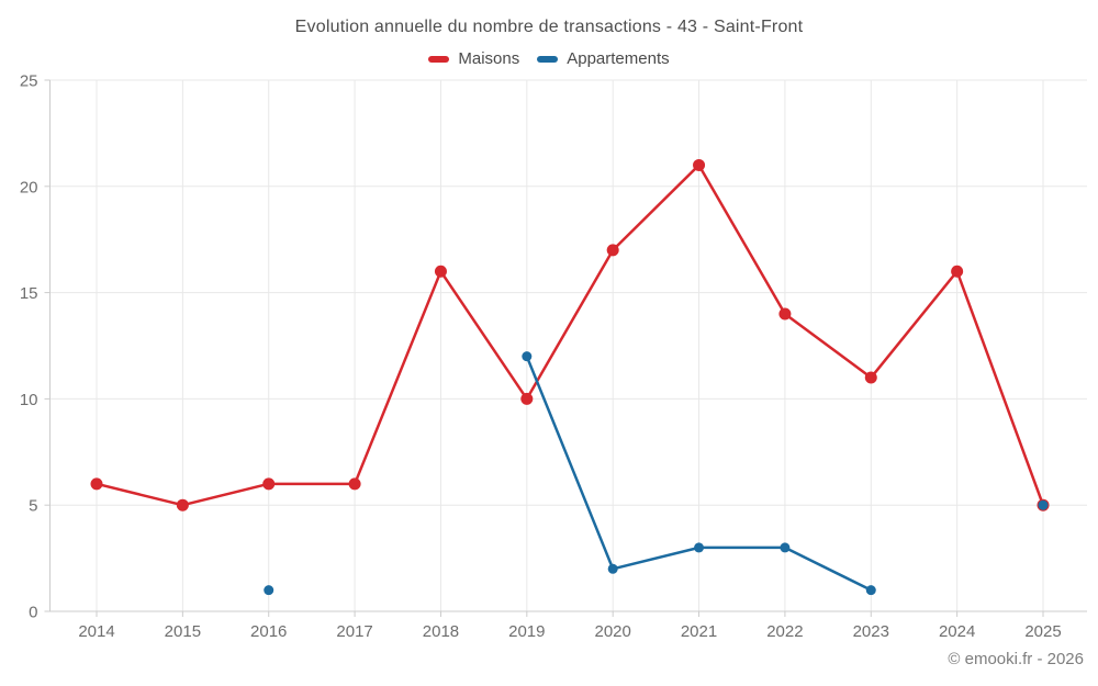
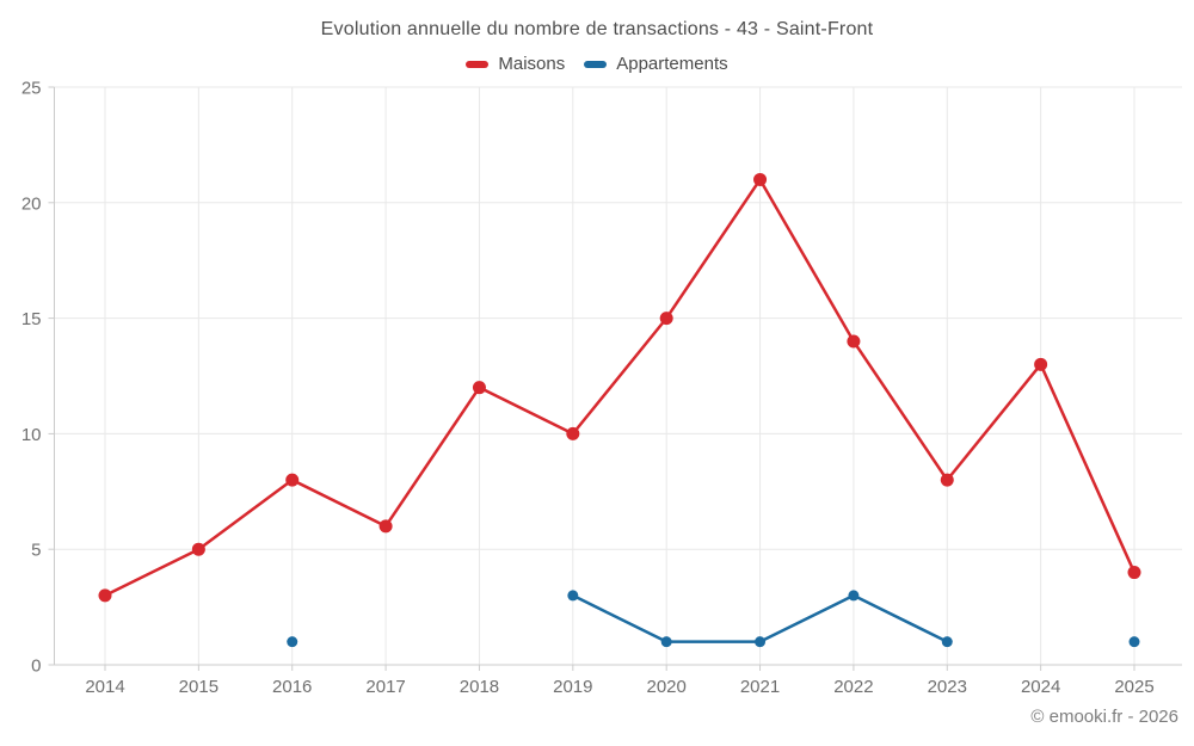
Maisons/2014: 6 -> 3
Maisons/2016: 6 -> 8
Maisons/2018: 16 -> 12
Appartements/2019: 12 -> 3
Maisons/2020: 17 -> 15
Appartements/2020: 2 -> 1
Appartements/2021: 3 -> 1
Maisons/2023: 11 -> 8
Maisons/2024: 16 -> 13
Maisons/2025: 5 -> 4
Appartements/2025: 5 -> 1
